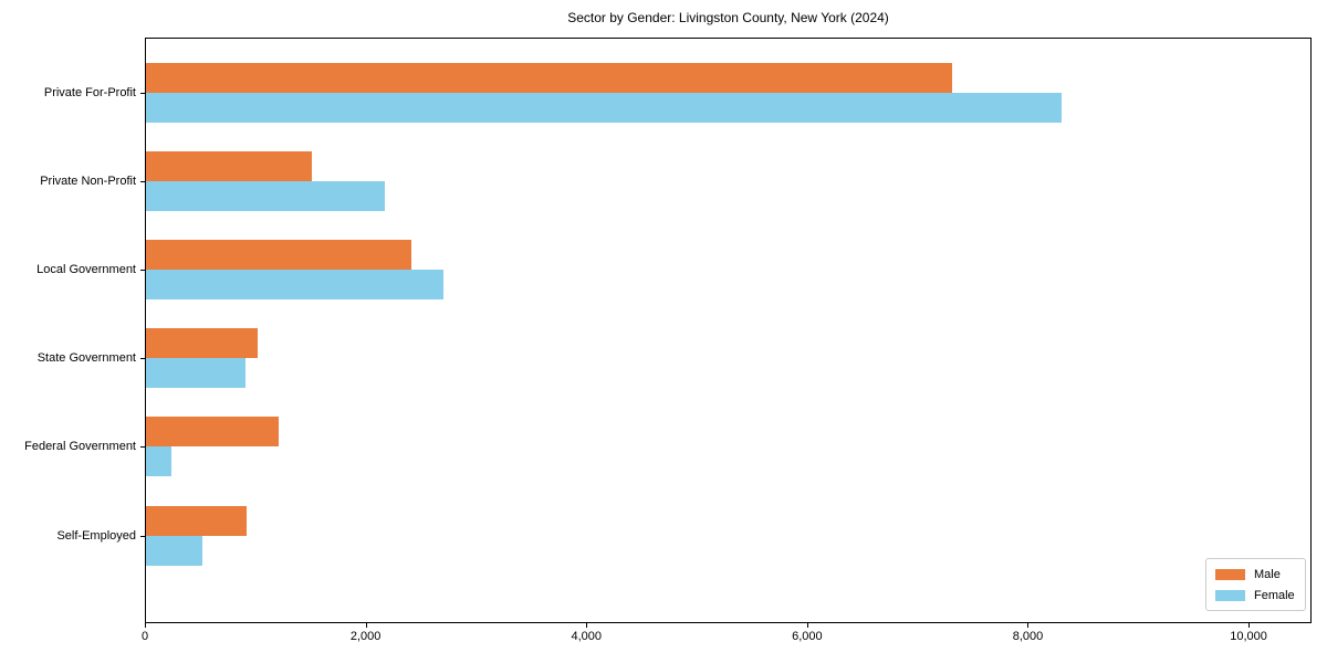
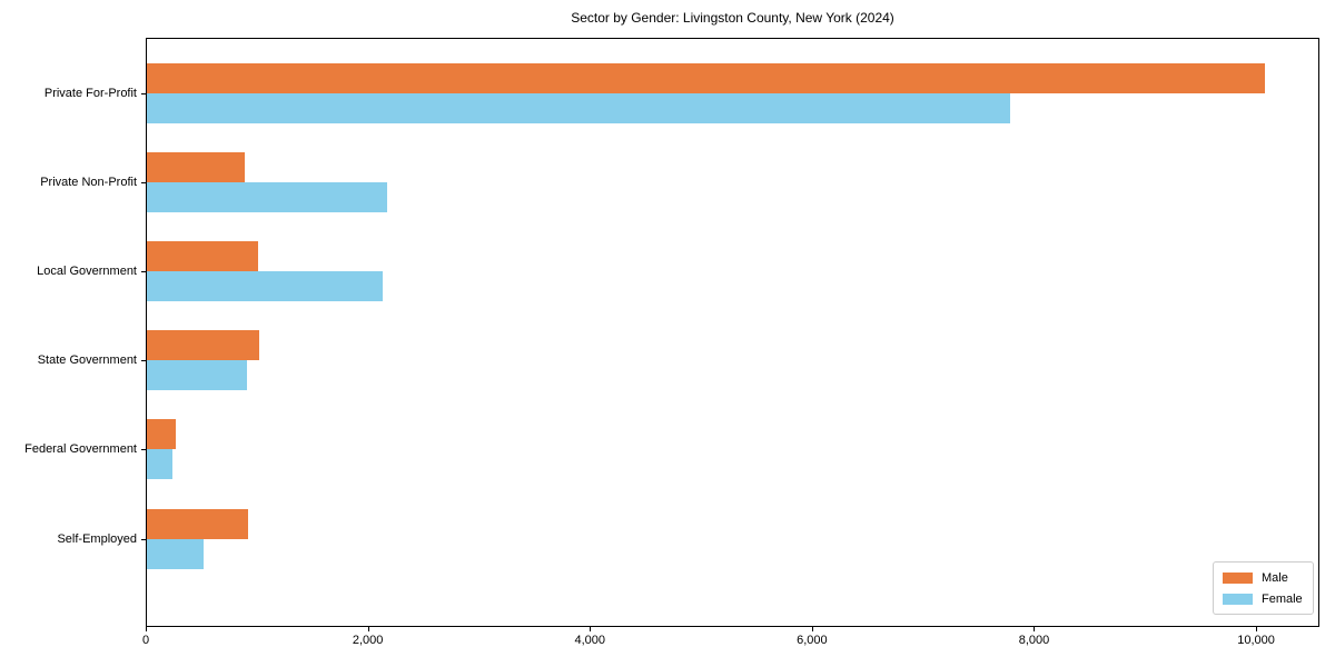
Male/Private For-Profit: 7300 -> 10100
Female/Private For-Profit: 8300 -> 7800
Male/Private Non-Profit: 1500 -> 900
Male/Local Government: 2400 -> 1000
Female/Local Government: 2700 -> 2100
Male/Federal Government: 1200 -> 300
